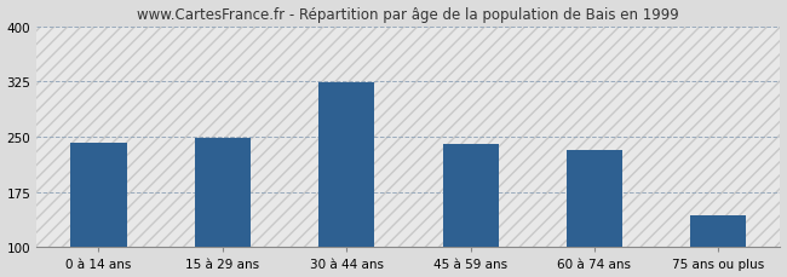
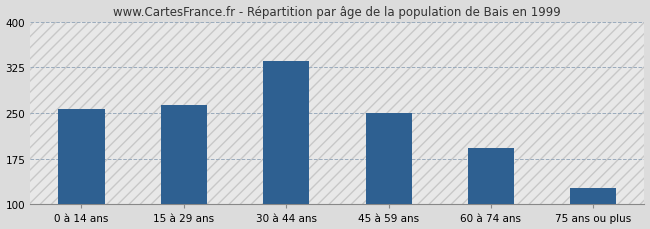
0 à 14 ans: 242 -> 257
15 à 29 ans: 248 -> 263
30 à 44 ans: 324 -> 336
45 à 59 ans: 240 -> 250
60 à 74 ans: 232 -> 193
75 ans ou plus: 144 -> 127
